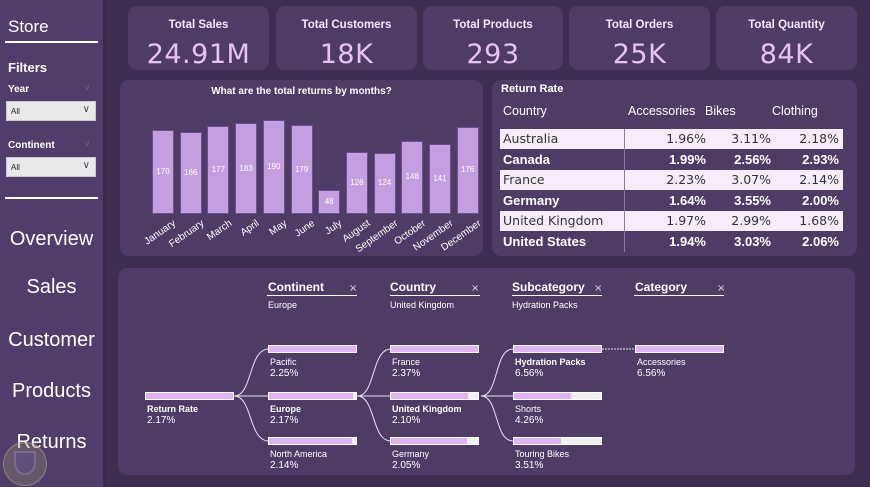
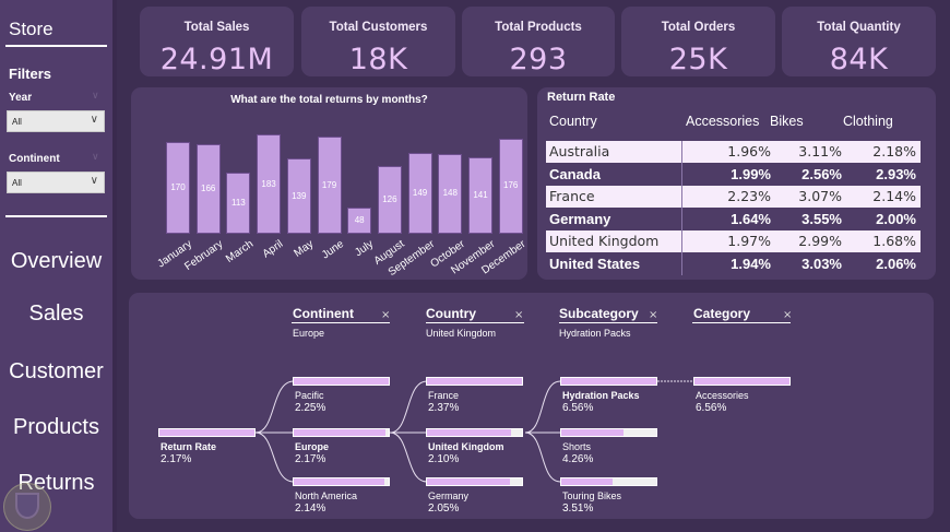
March: 177 -> 113
May: 190 -> 139
September: 124 -> 149
